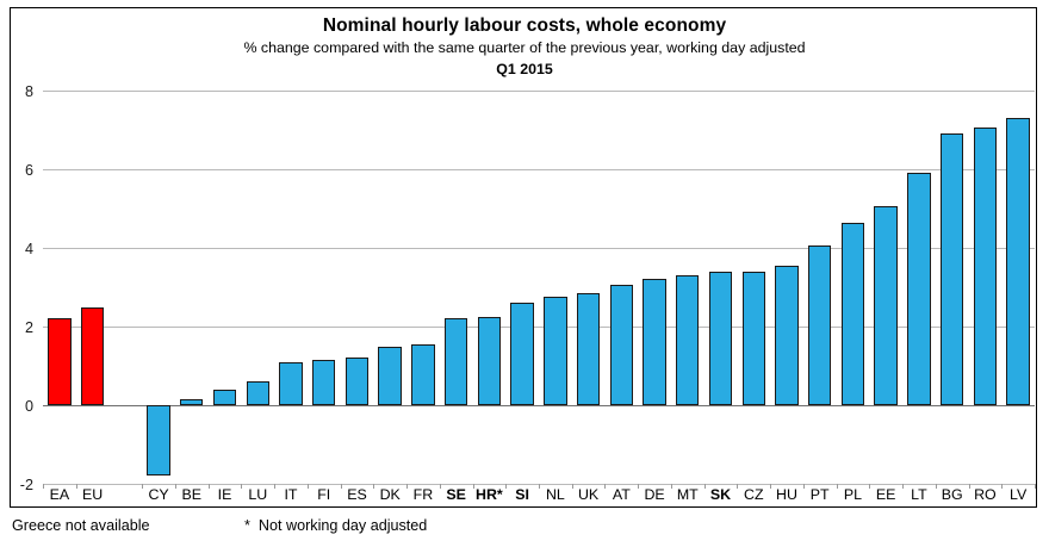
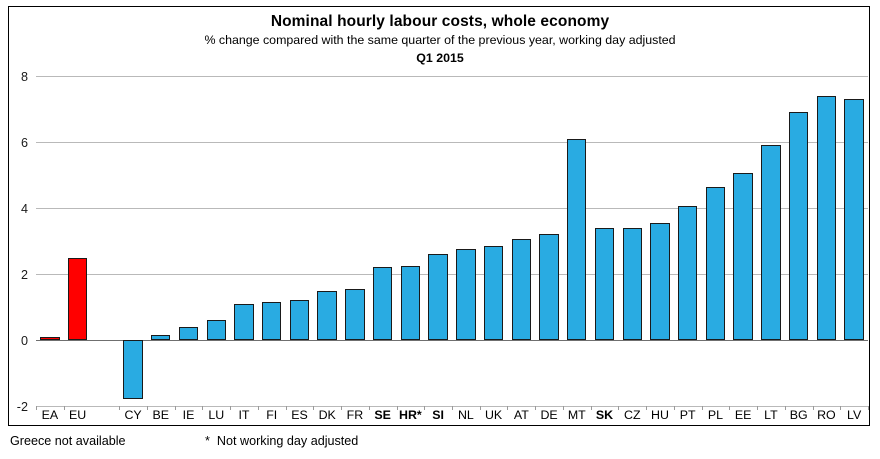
EA: 2.2 -> 0.1
MT: 3.3 -> 6.1
RO: 7.0 -> 7.4
